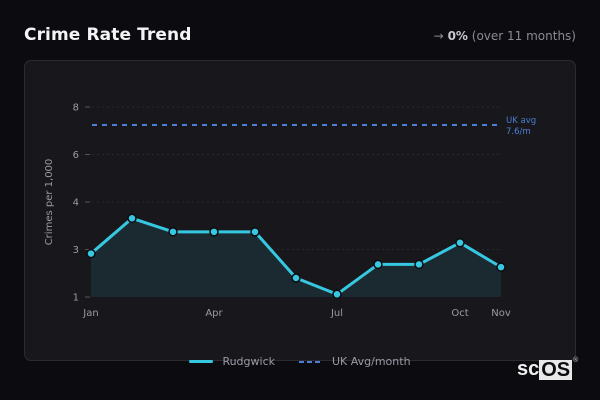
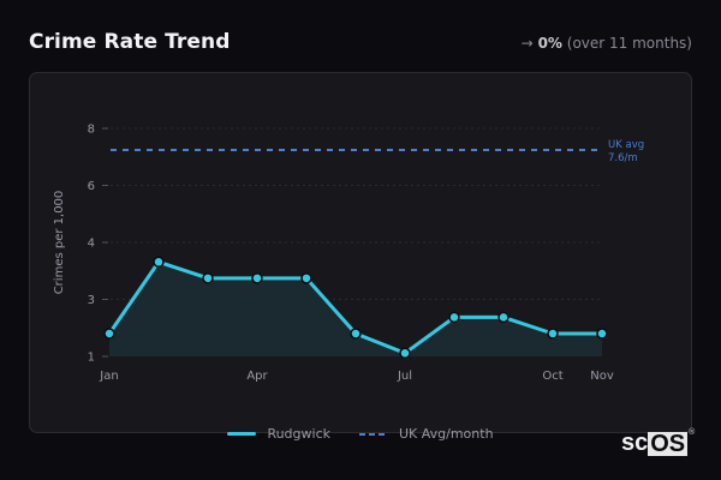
Jan: 2.6 -> 1.7
Oct: 3.0 -> 1.7
Nov: 2.1 -> 1.7
